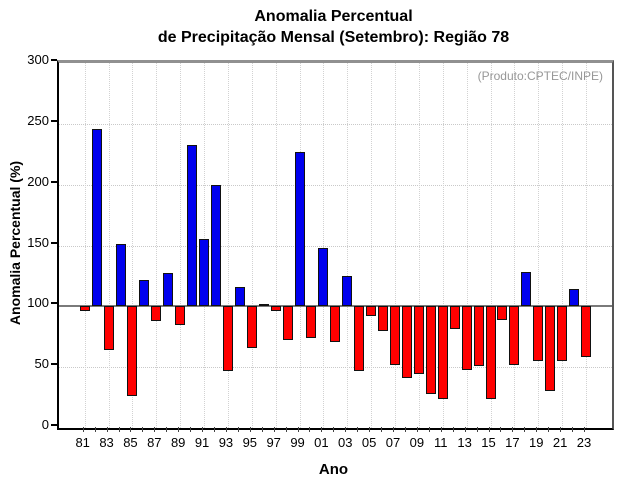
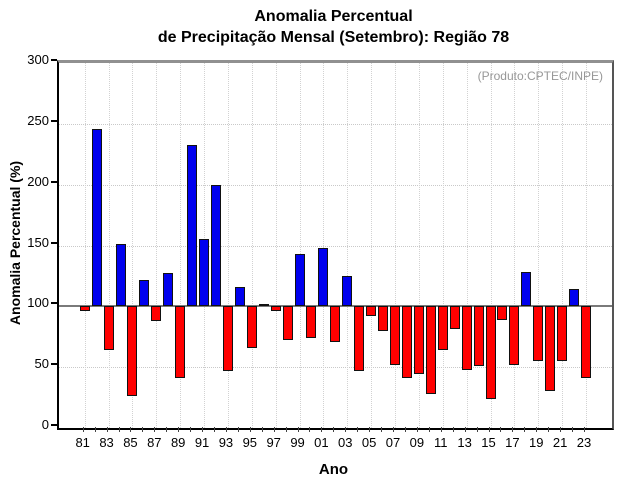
89: 85 -> 41
99: 227 -> 143
11: 24 -> 64
23: 58 -> 41
